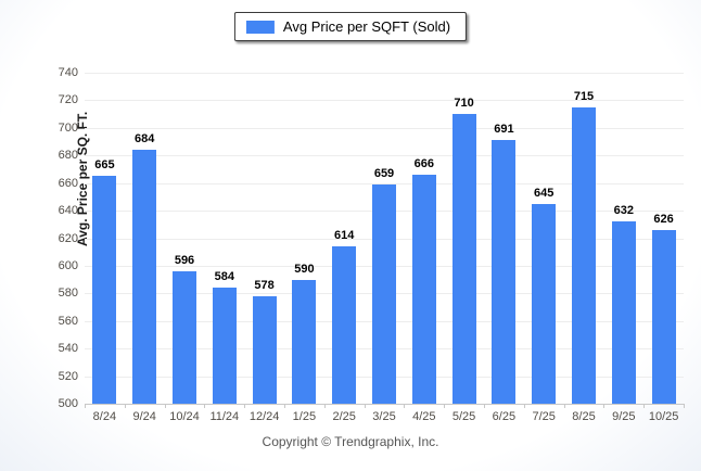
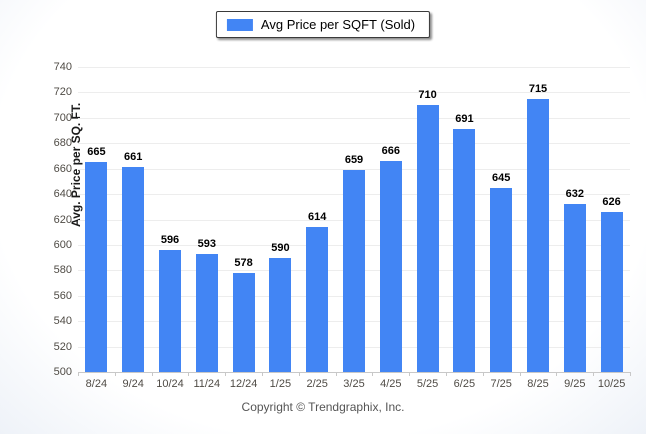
9/24: 684 -> 661
11/24: 584 -> 593
